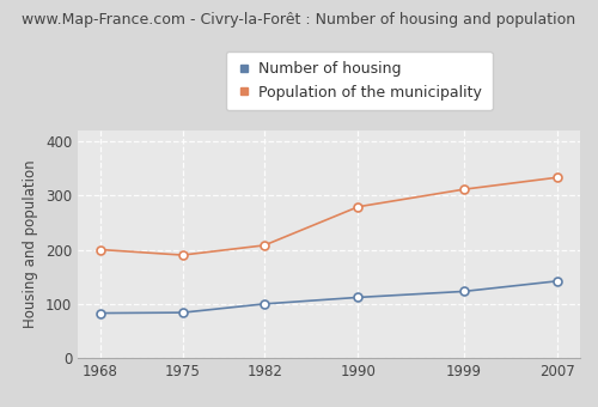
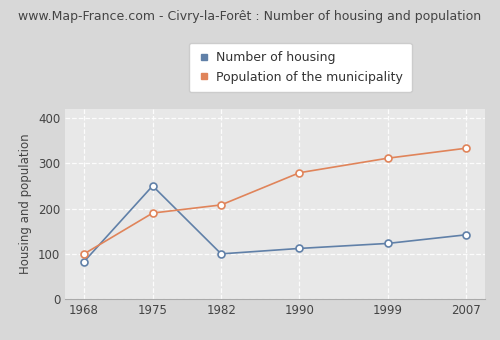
Population of the municipality/1968: 200 -> 100
Number of housing/1975: 84 -> 250
